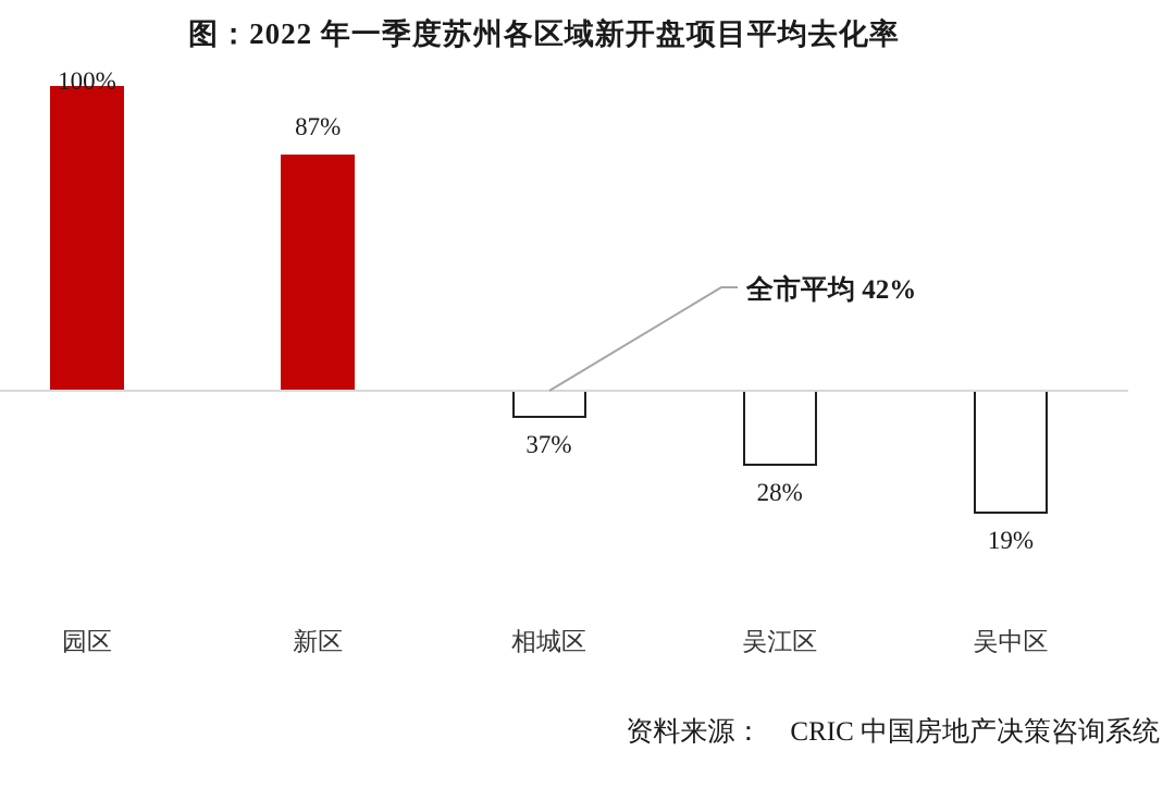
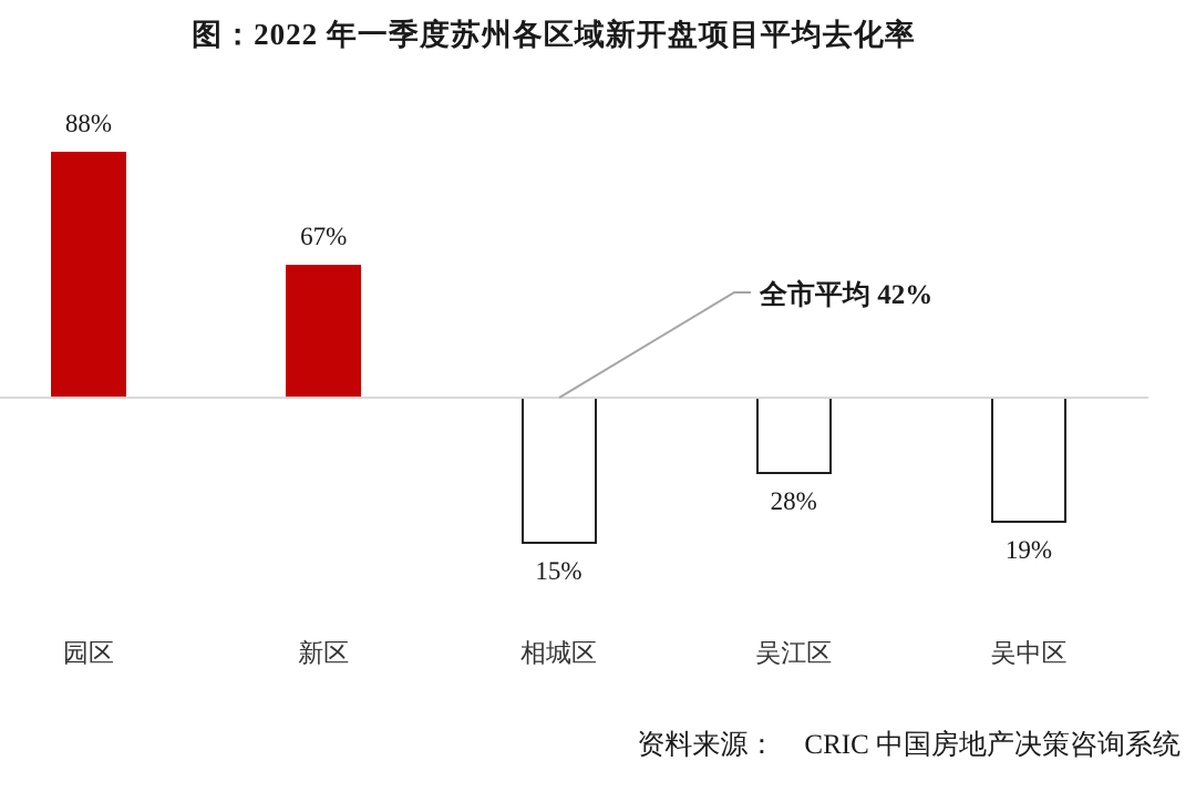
园区: 100% -> 88%
新区: 87% -> 67%
相城区: 37% -> 15%
